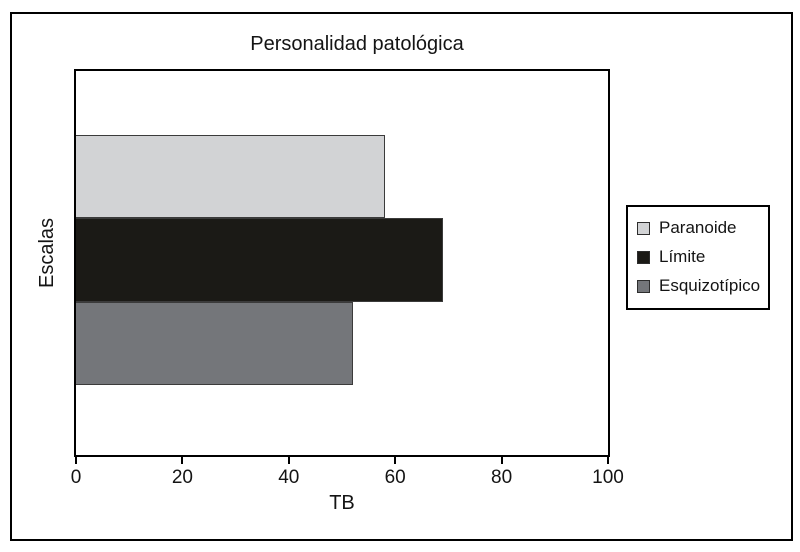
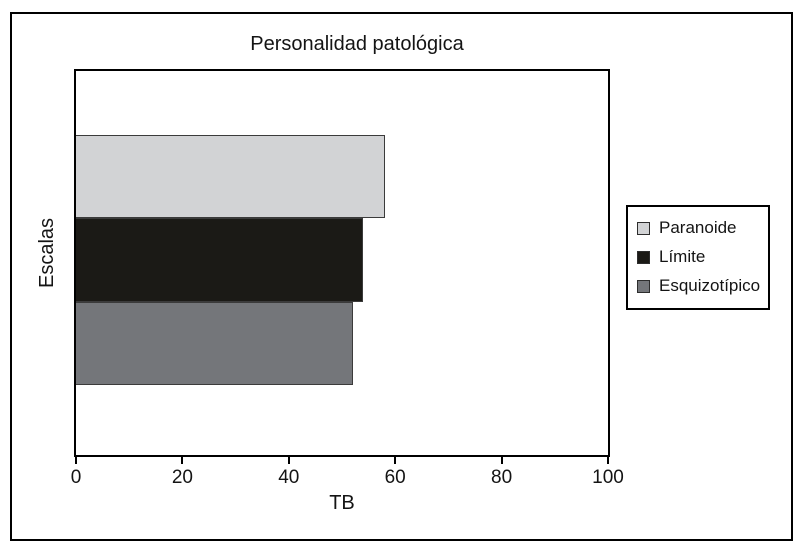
Límite: 69 -> 54
